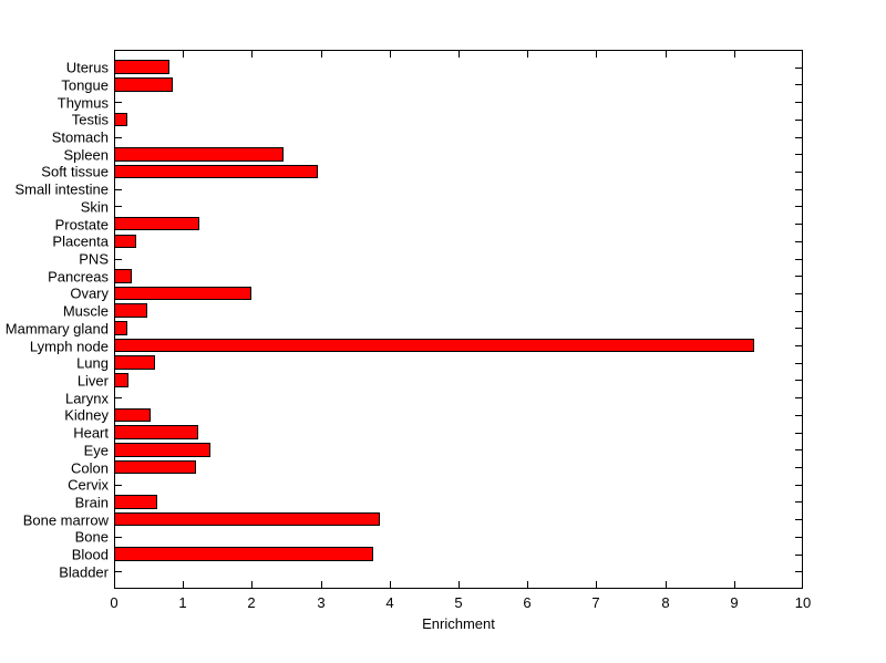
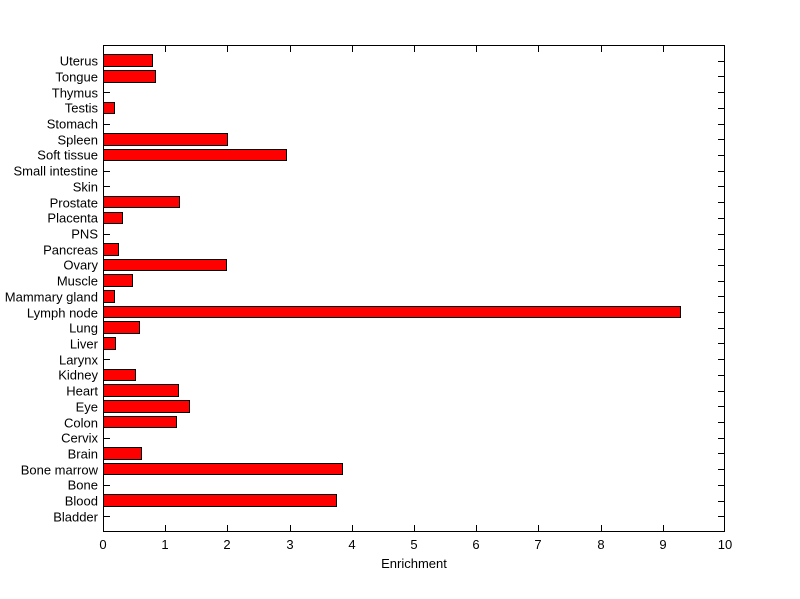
Spleen: 2.4 -> 2.0
